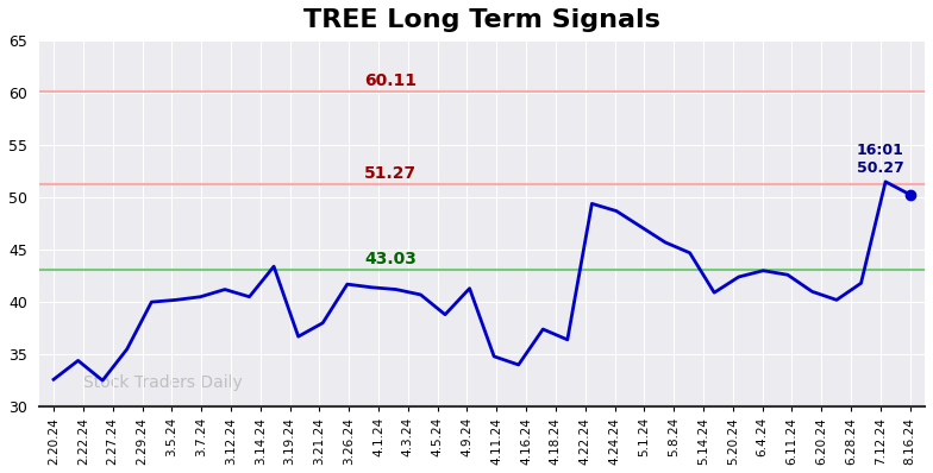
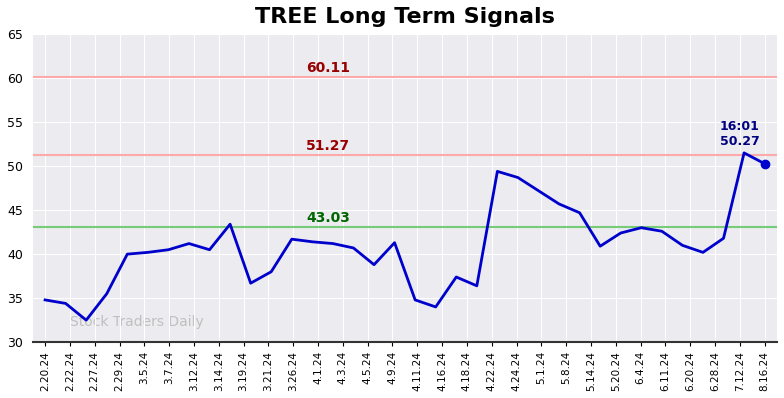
2.20.24: 32.6 -> 34.8
